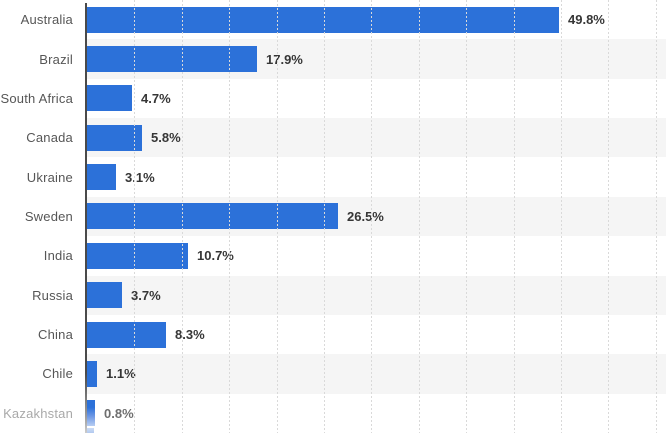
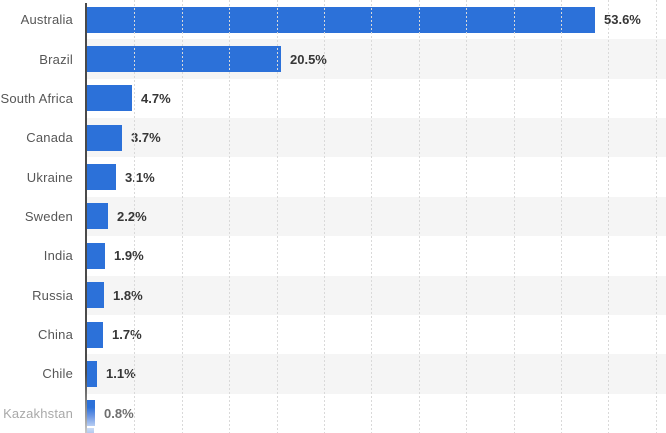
Australia: 49.8% -> 53.6%
Brazil: 17.9% -> 20.5%
Canada: 5.8% -> 3.7%
Sweden: 26.5% -> 2.2%
India: 10.7% -> 1.9%
Russia: 3.7% -> 1.8%
China: 8.3% -> 1.7%
